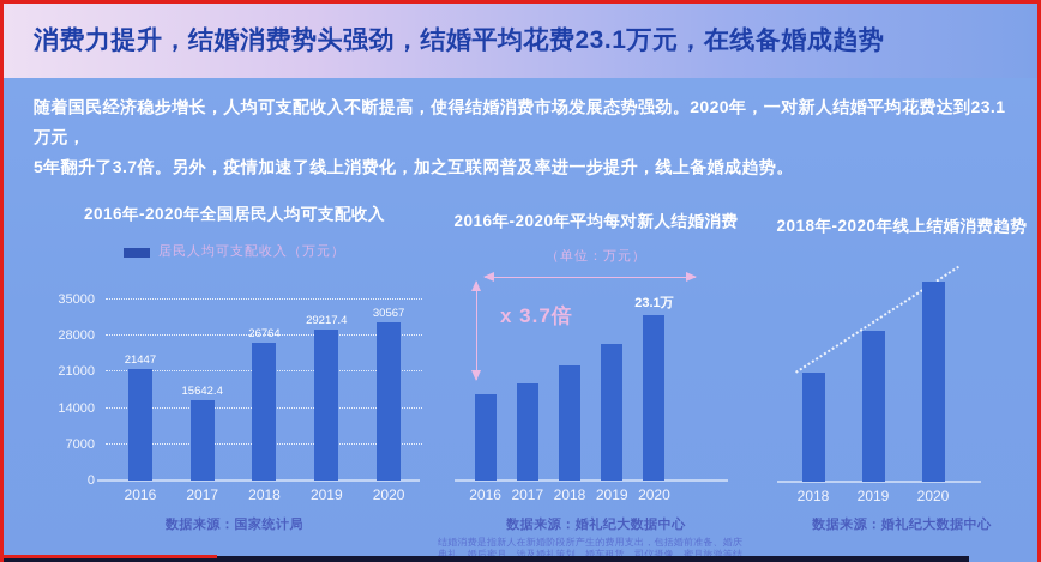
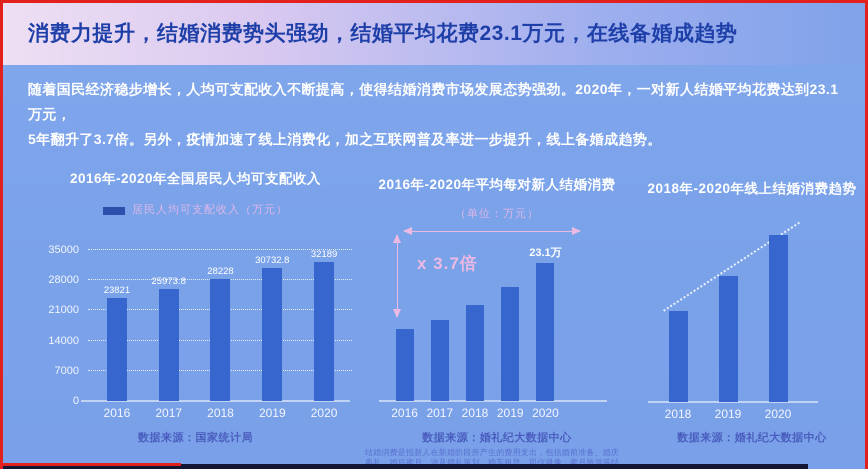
2016年-2020年全国居民人均可支配收入/2016: 21447 -> 23821
2016年-2020年全国居民人均可支配收入/2017: 15642.4 -> 25973.8
2016年-2020年全国居民人均可支配收入/2018: 26764 -> 28228
2016年-2020年全国居民人均可支配收入/2019: 29217.4 -> 30732.8
2016年-2020年全国居民人均可支配收入/2020: 30567 -> 32189
